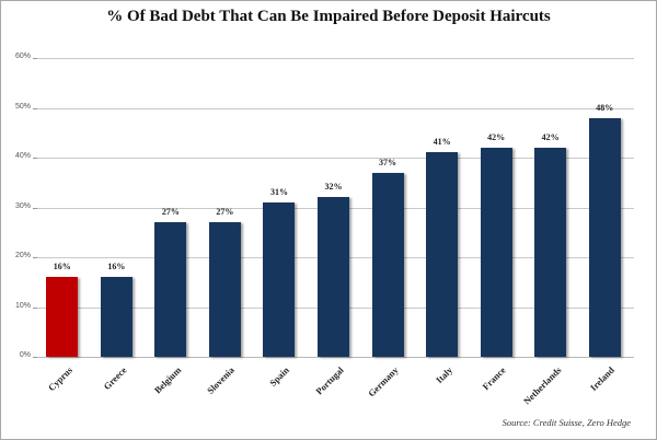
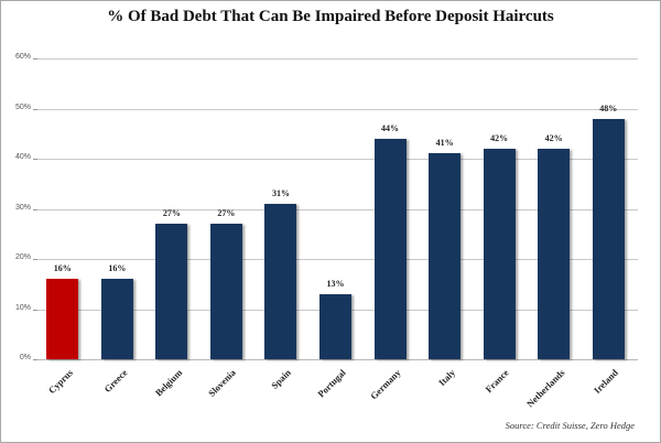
Portugal: 32% -> 13%
Germany: 37% -> 44%
